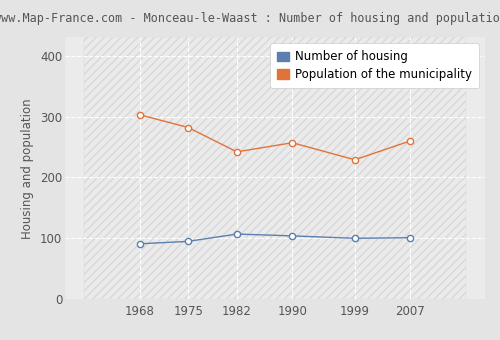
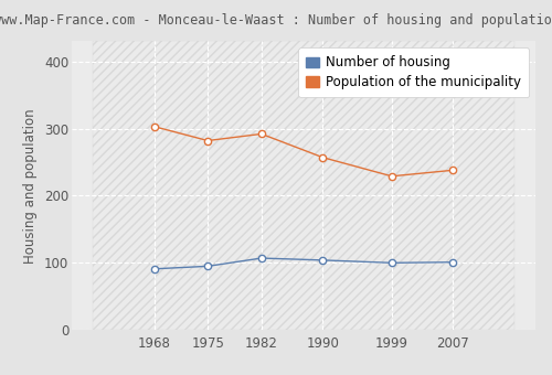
Population of the municipality/1982: 242 -> 292
Population of the municipality/2007: 260 -> 238
